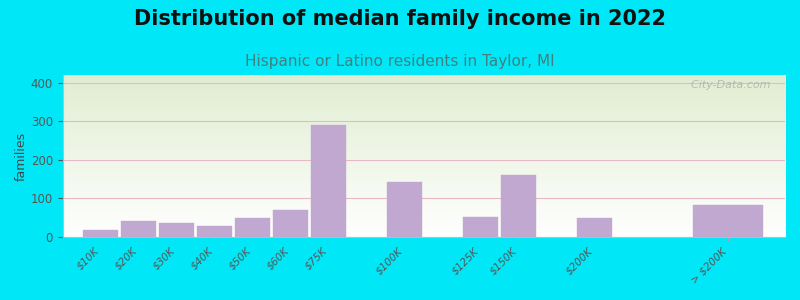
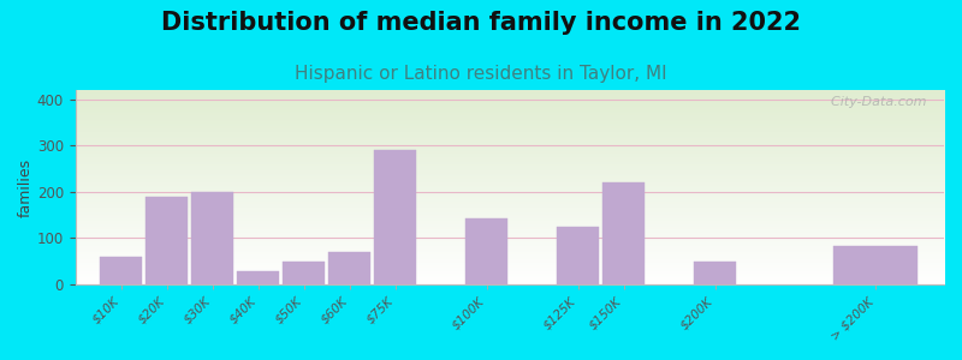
$10K: 18 -> 60
$20K: 40 -> 190
$30K: 35 -> 200
$125K: 52 -> 125
$150K: 160 -> 220
